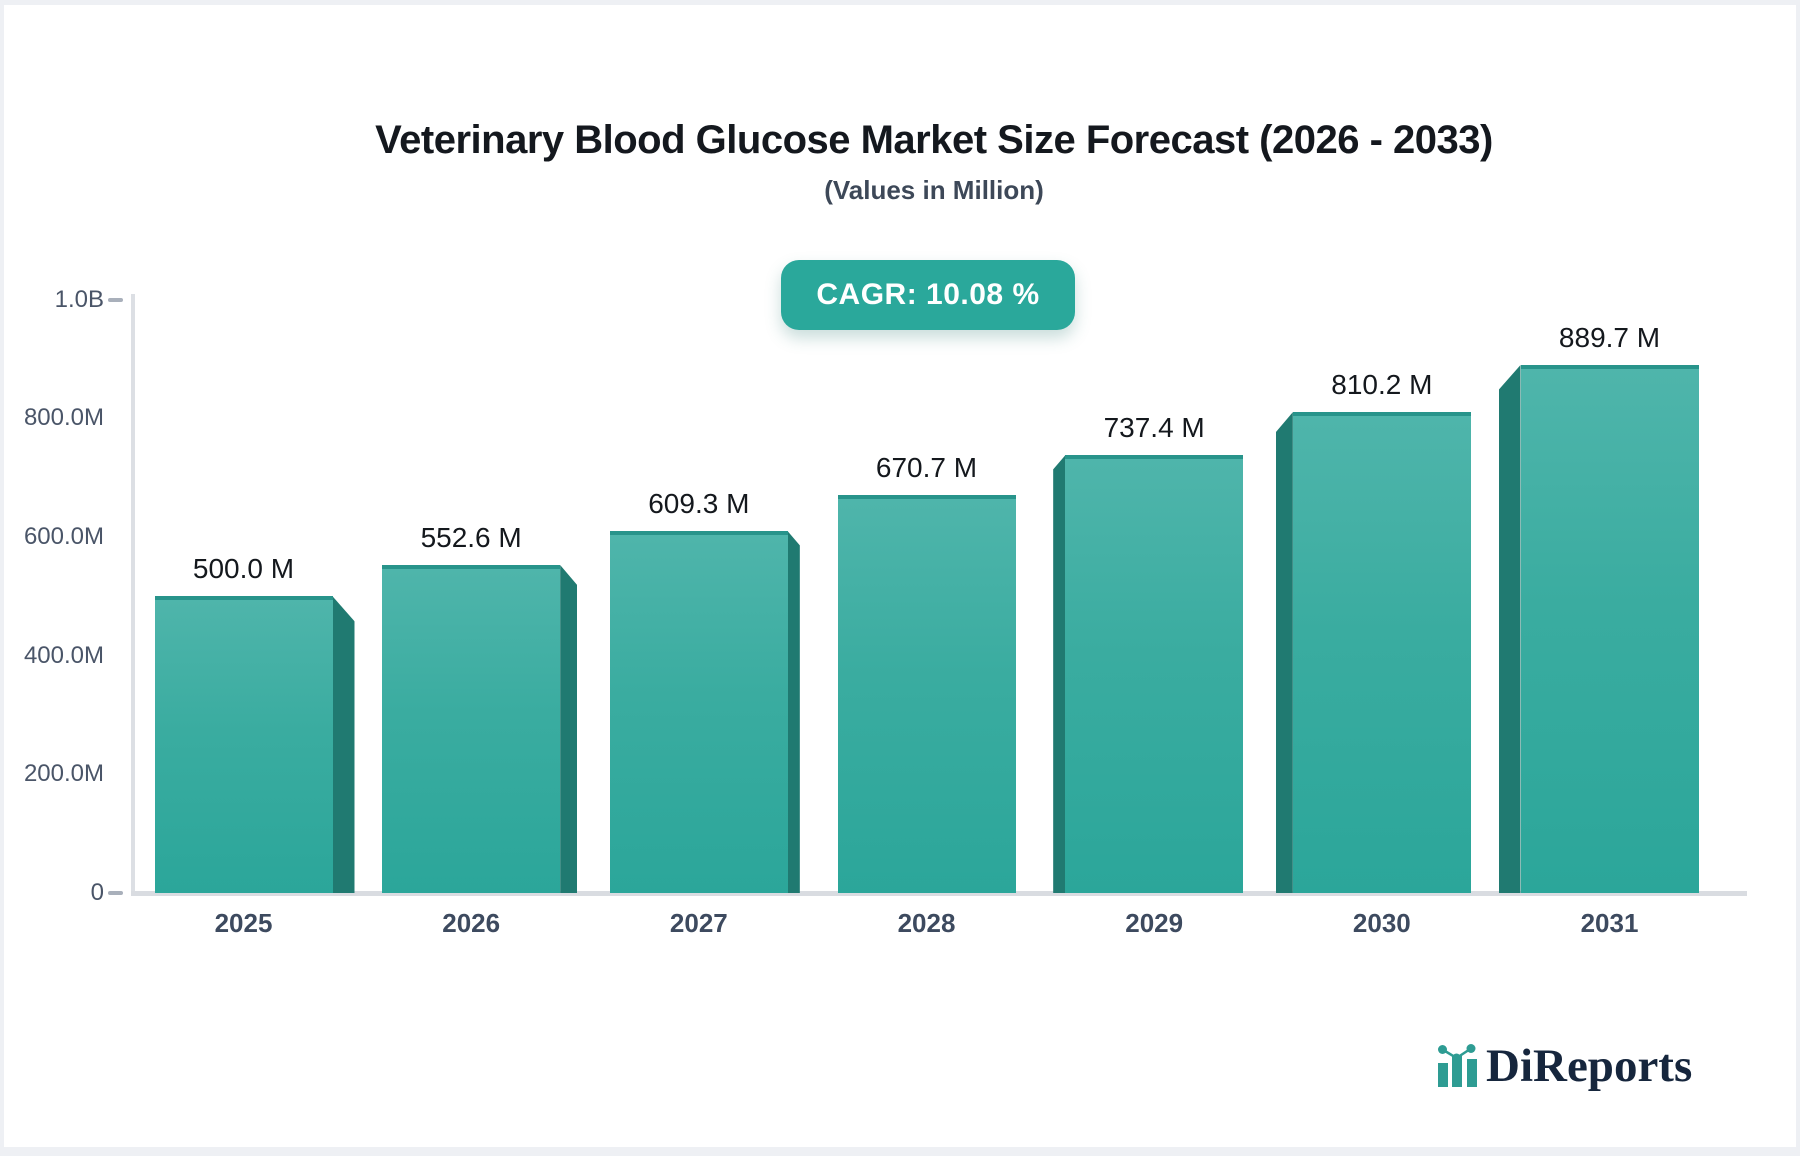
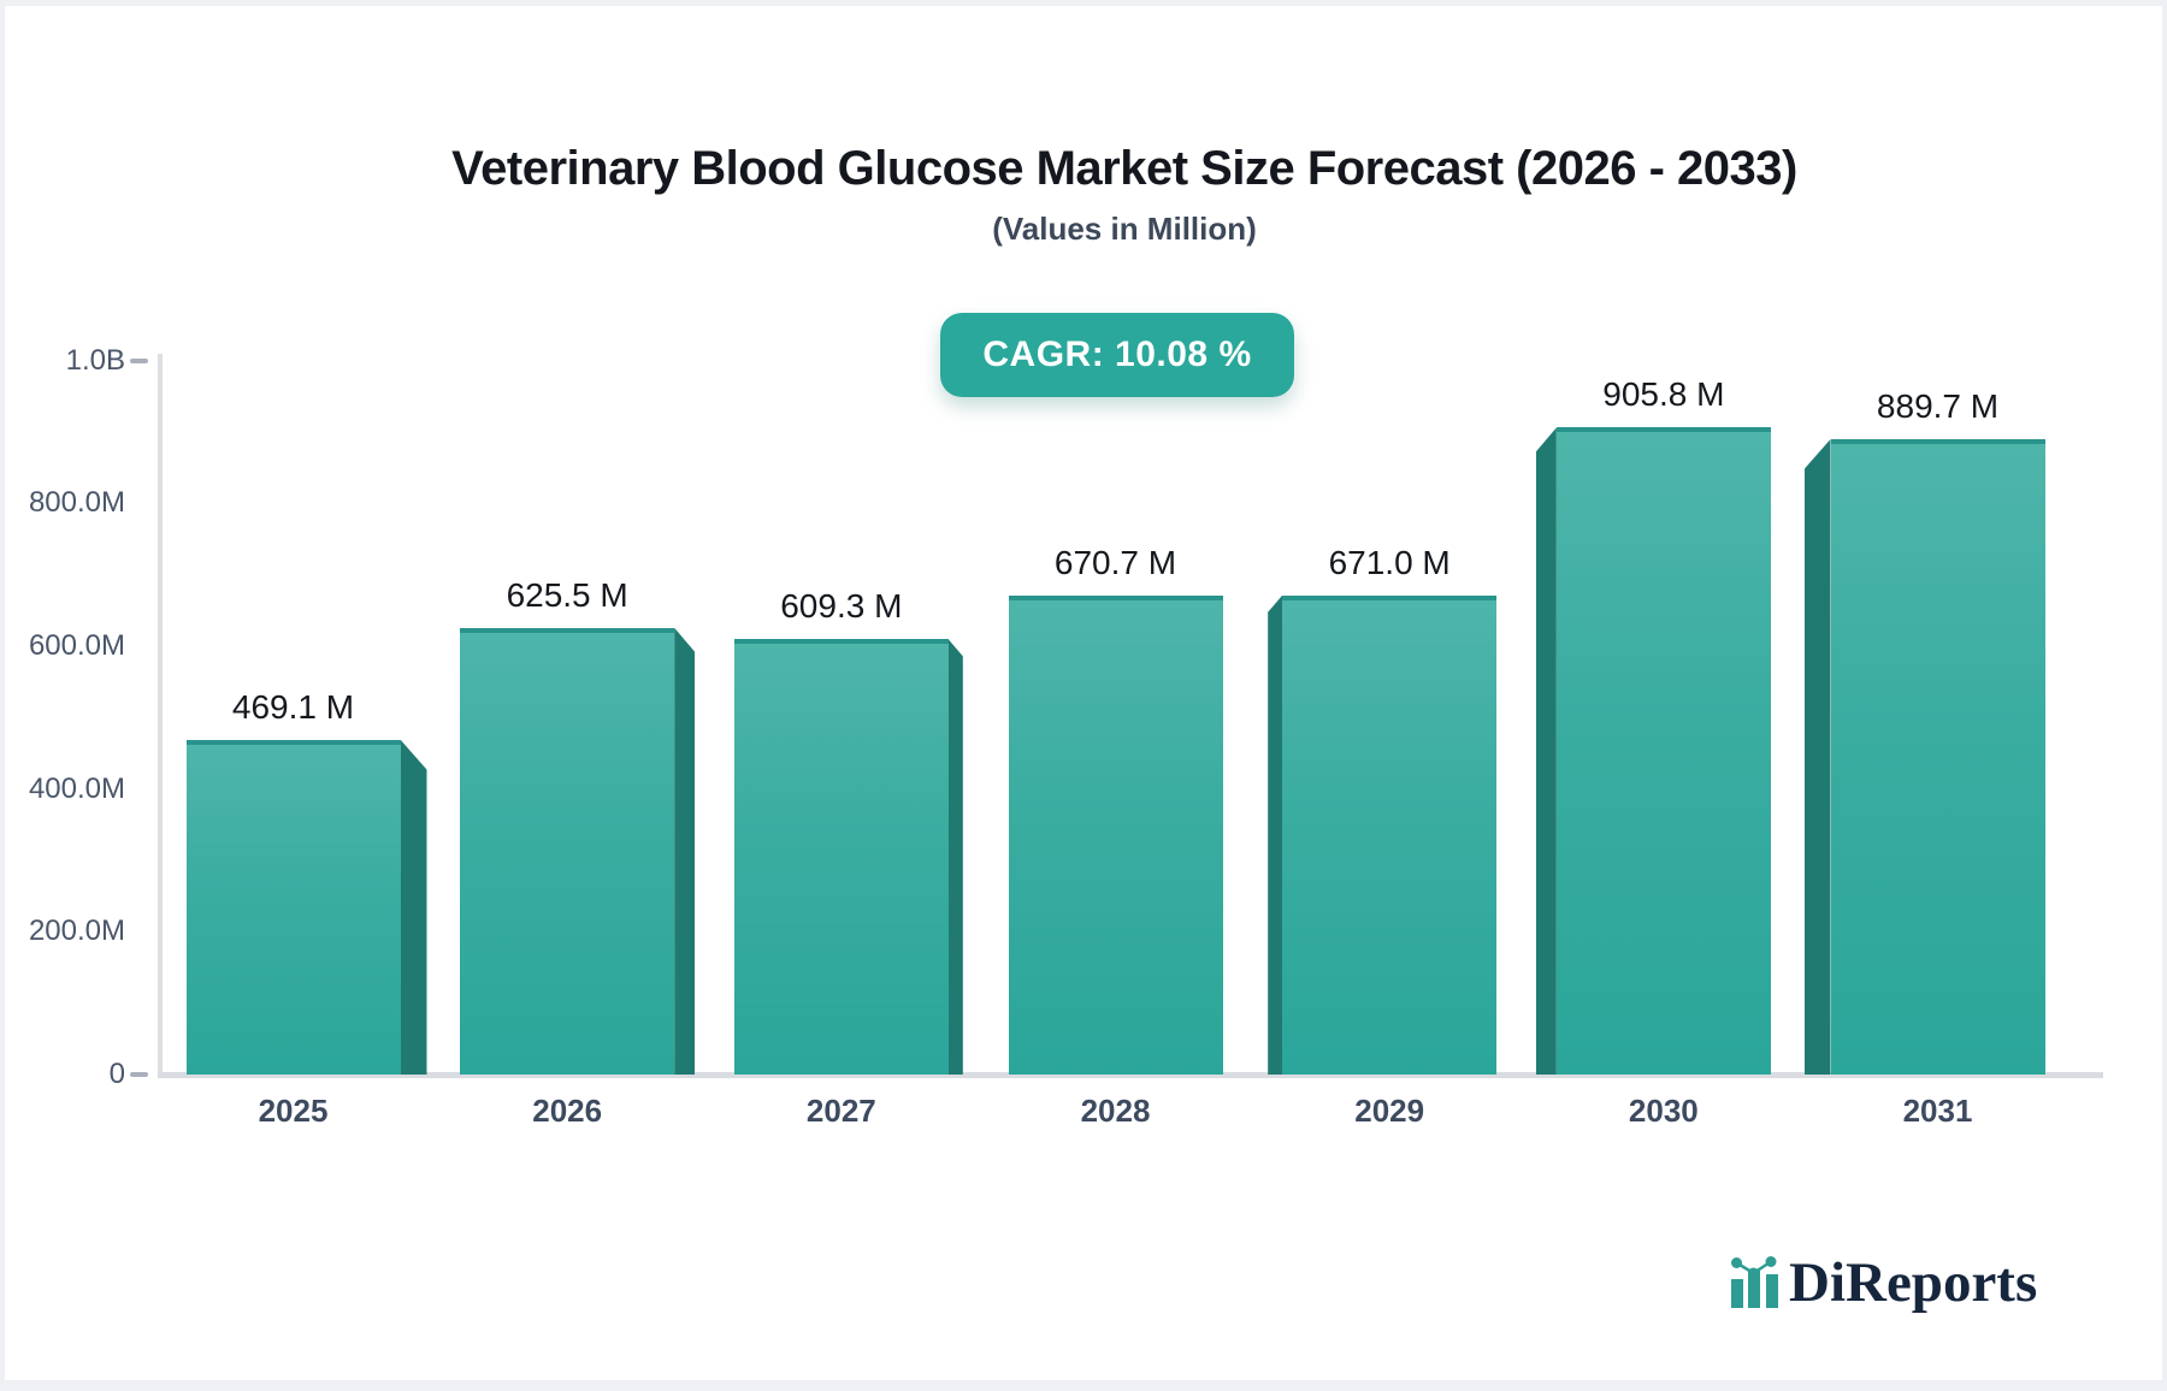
2025: 500.0 -> 469.1
2026: 552.6 -> 625.5
2029: 737.4 -> 671.0
2030: 810.2 -> 905.8
